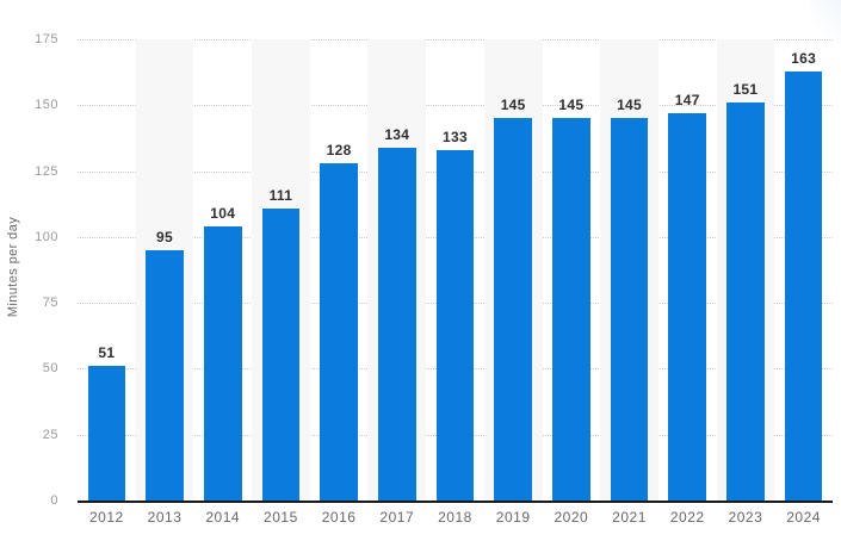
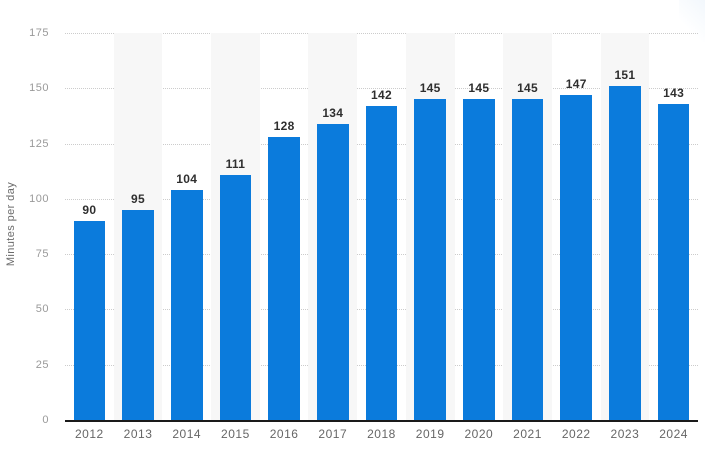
2012: 51 -> 90
2018: 133 -> 142
2024: 163 -> 143
